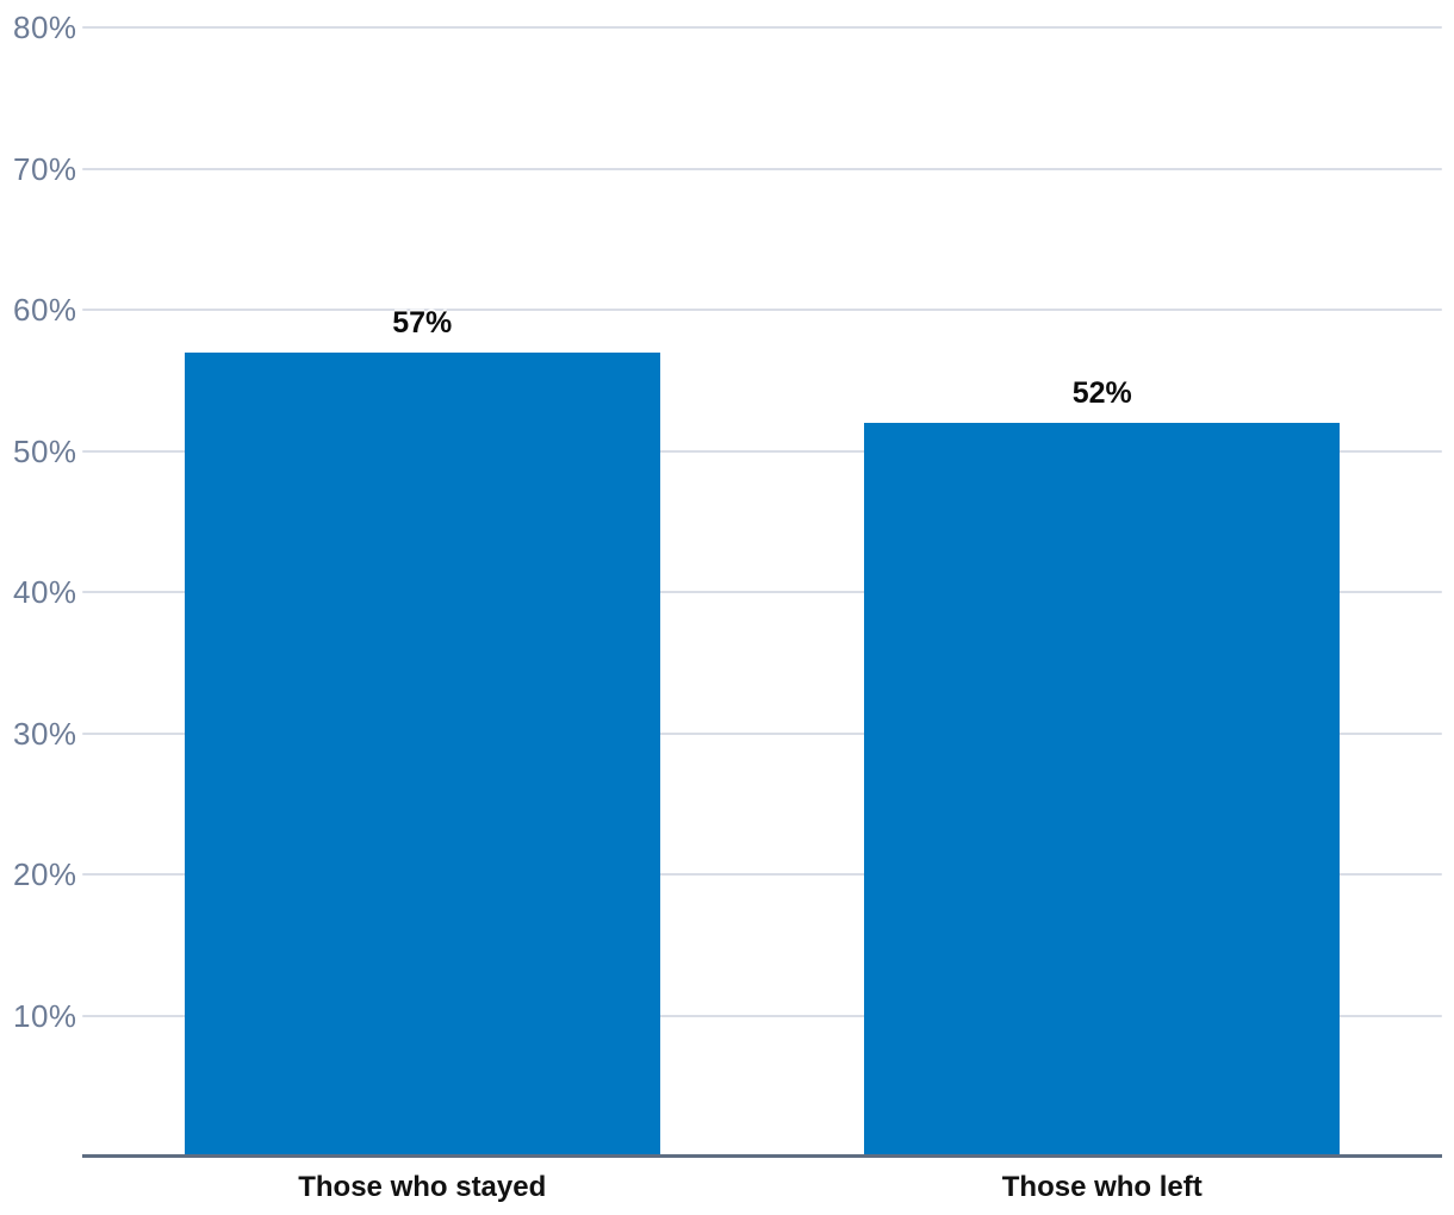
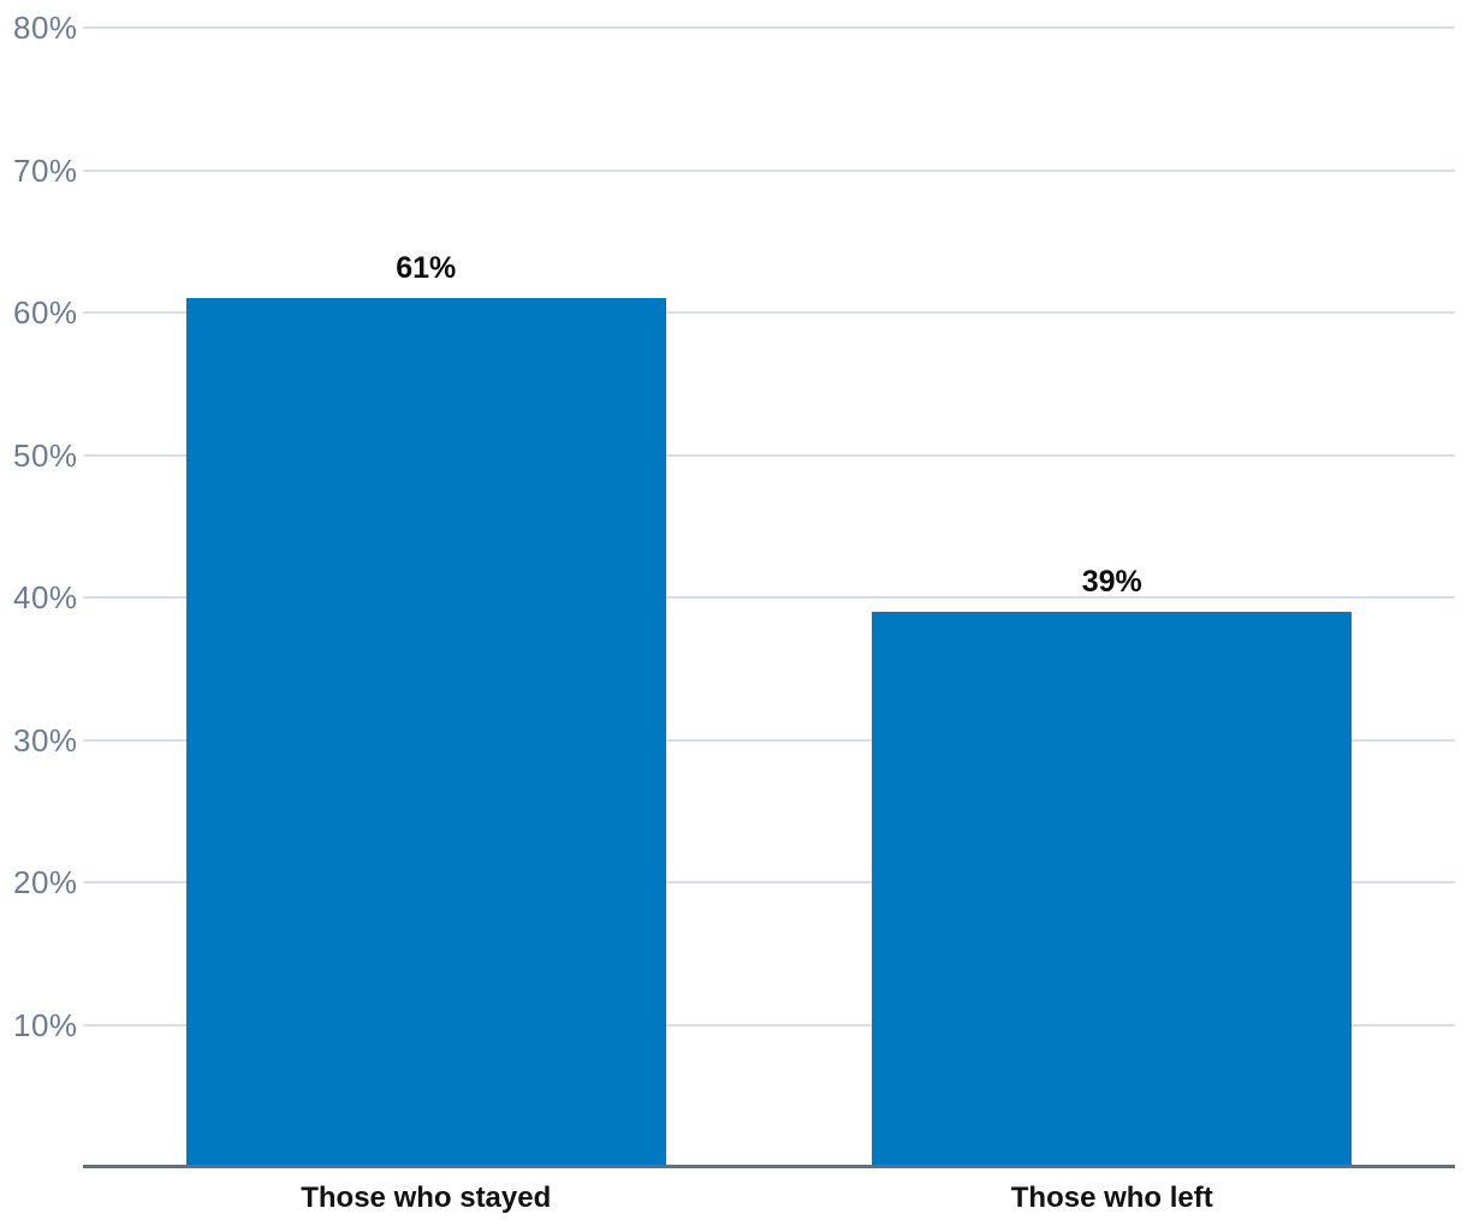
Those who stayed: 57% -> 61%
Those who left: 52% -> 39%
